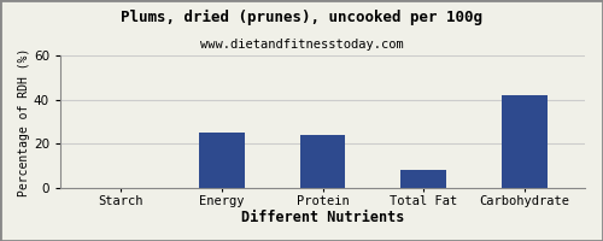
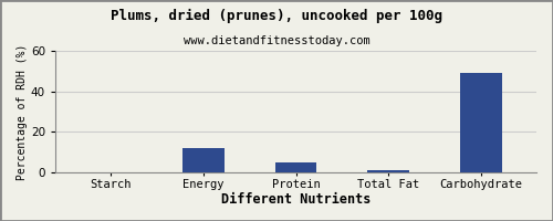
Energy: 25 -> 12
Protein: 24 -> 5
Total Fat: 8 -> 1
Carbohydrate: 42 -> 49
